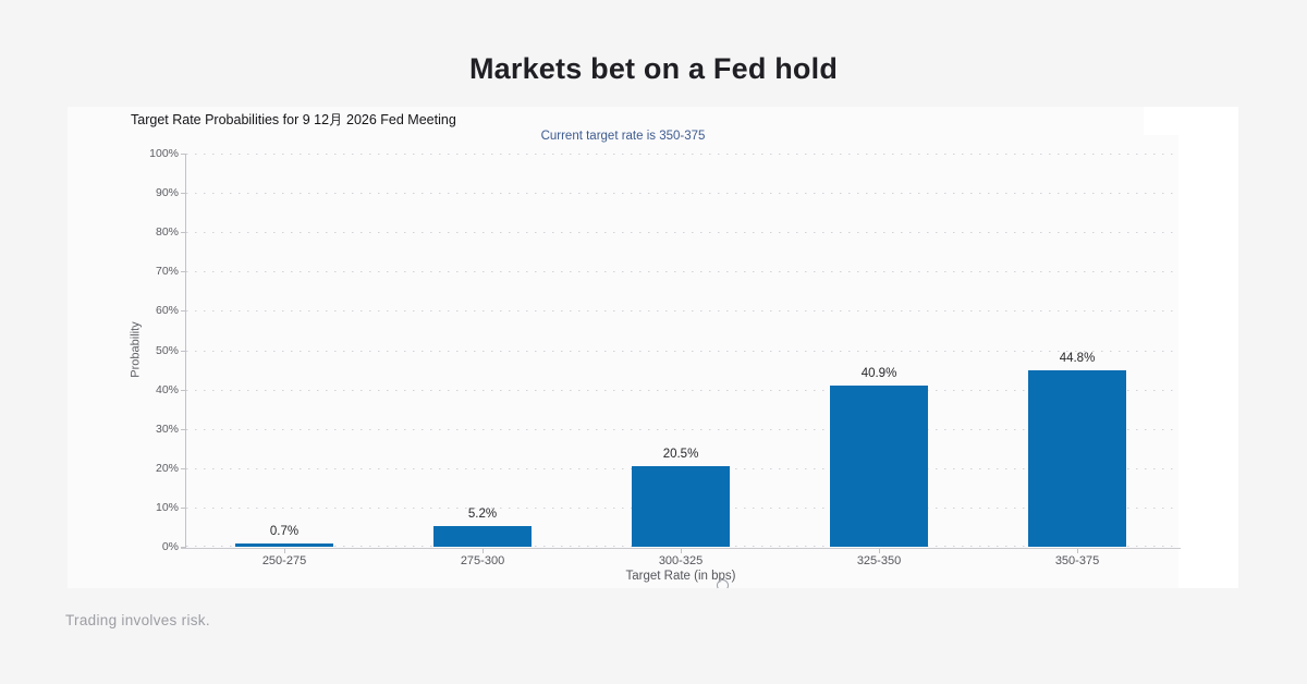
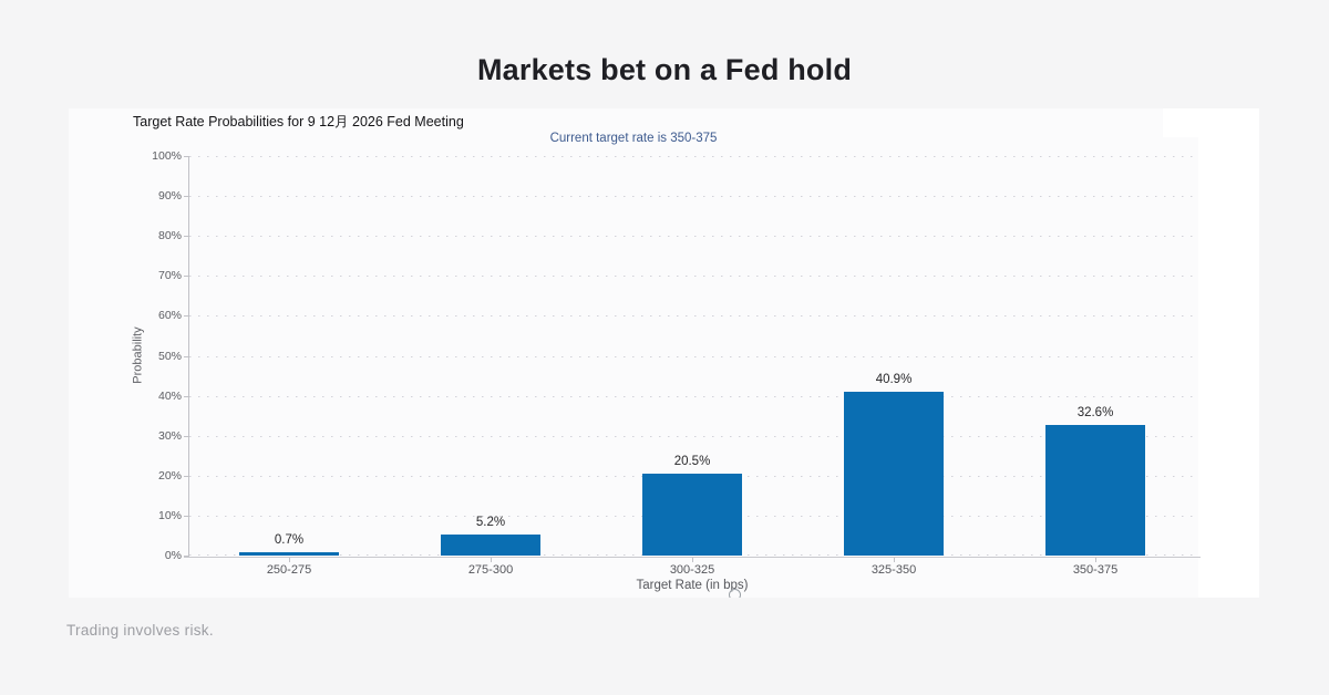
350-375: 44.8% -> 32.6%
